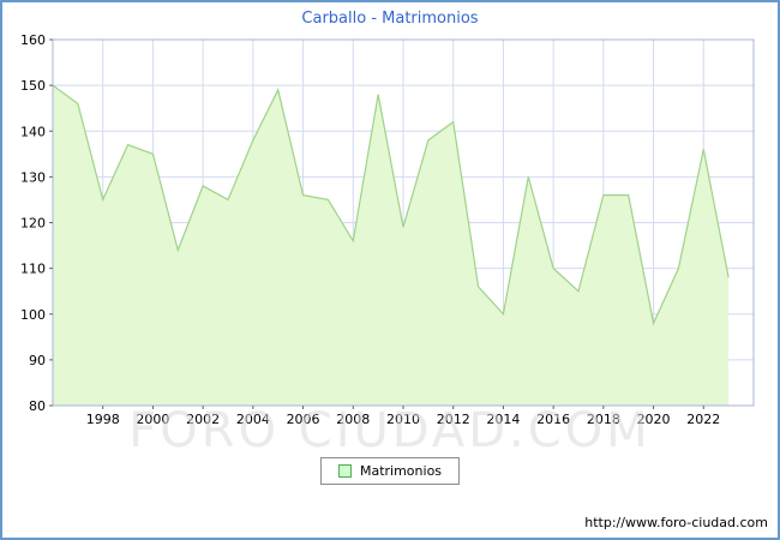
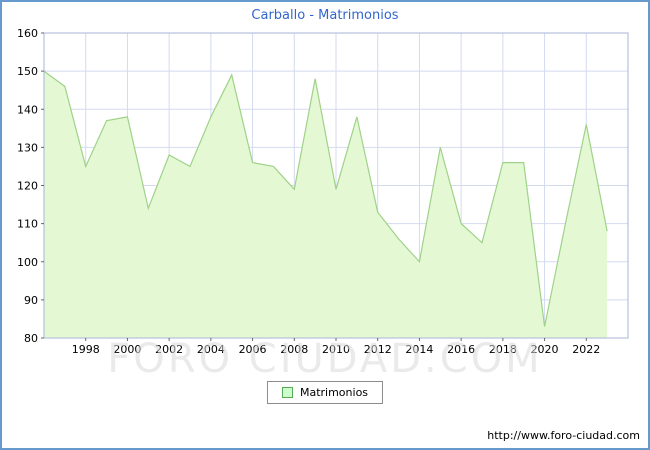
2000: 135 -> 138
2008: 116 -> 119
2012: 142 -> 113
2020: 98 -> 83
